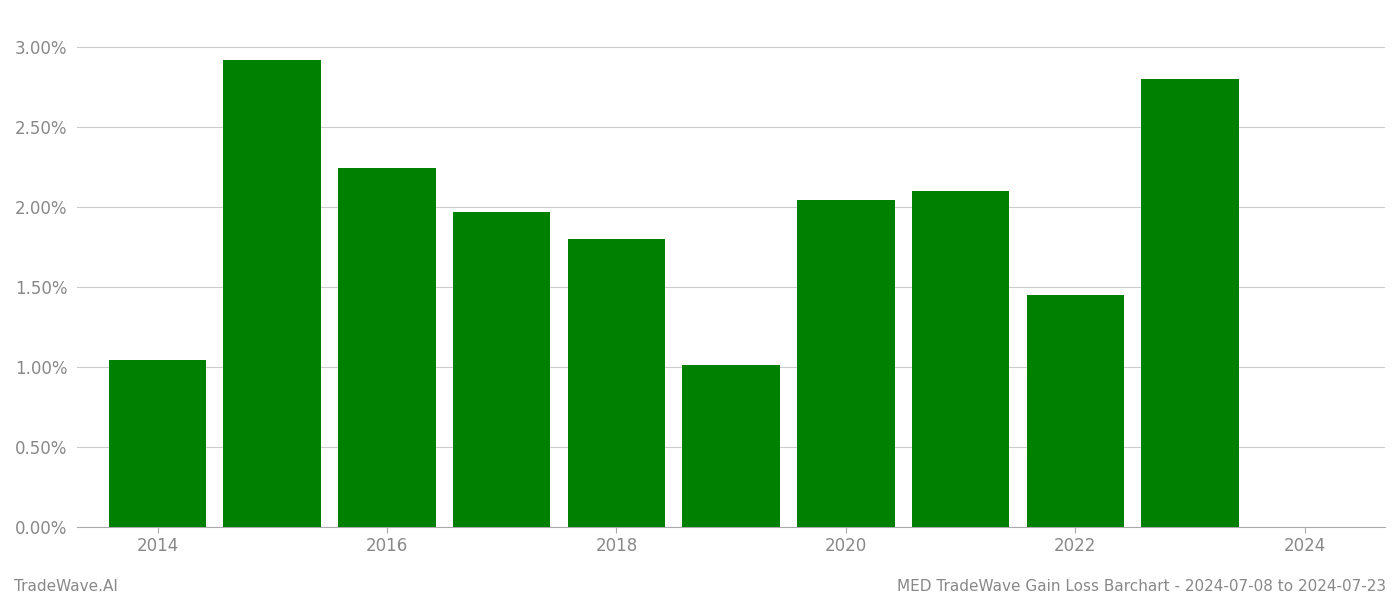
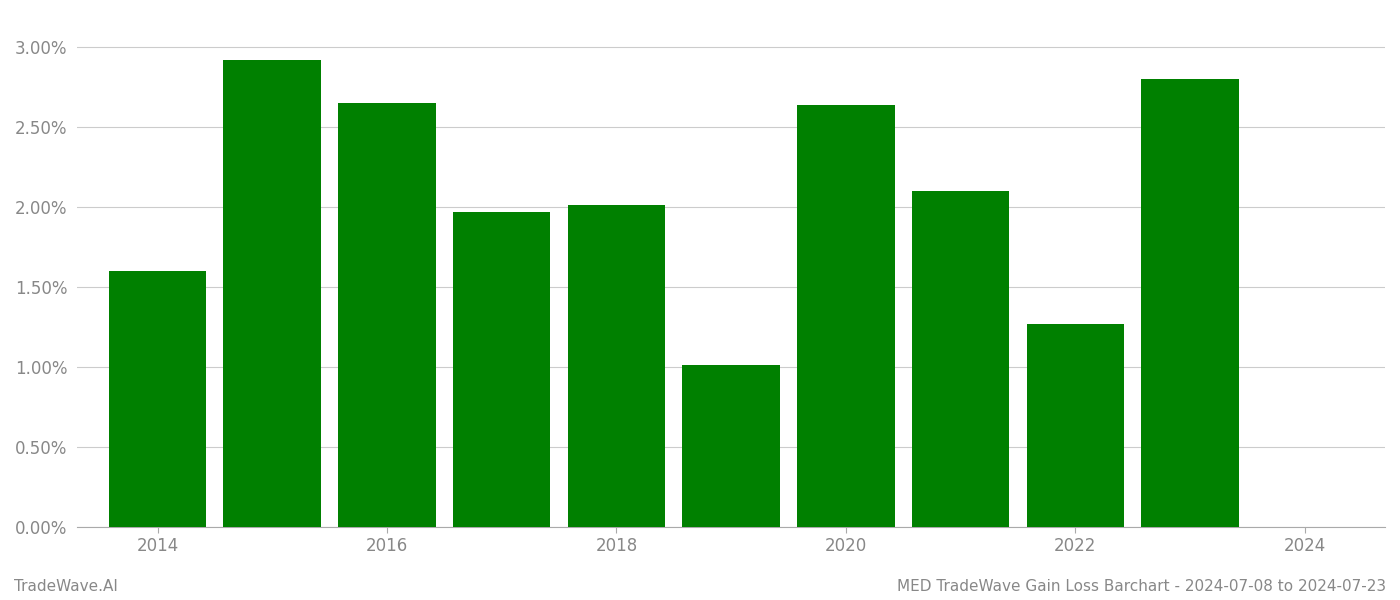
2014: 1.04% -> 1.60%
2016: 2.24% -> 2.65%
2018: 1.80% -> 2.01%
2020: 2.04% -> 2.64%
2022: 1.45% -> 1.27%
